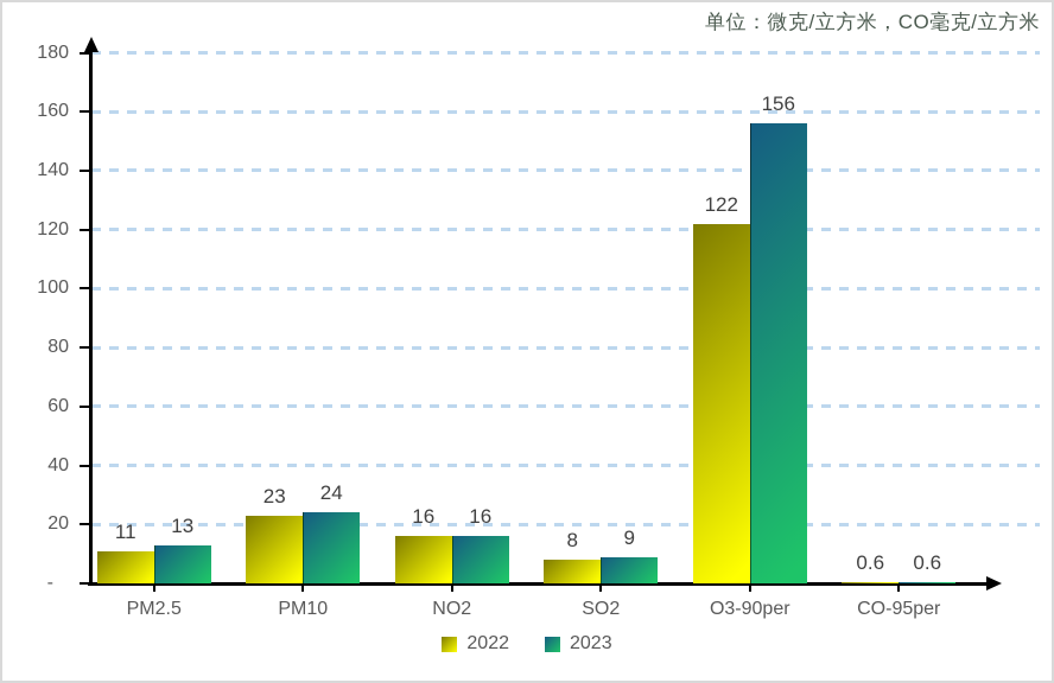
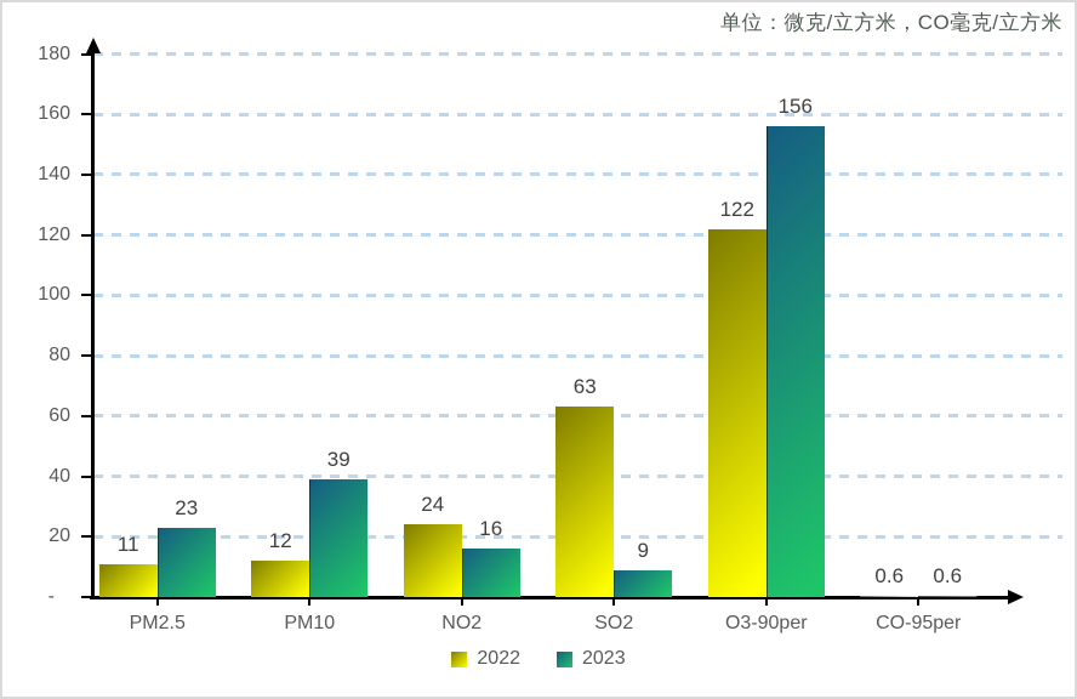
2023/PM2.5: 13 -> 23
2022/PM10: 23 -> 12
2023/PM10: 24 -> 39
2022/NO2: 16 -> 24
2022/SO2: 8 -> 63
